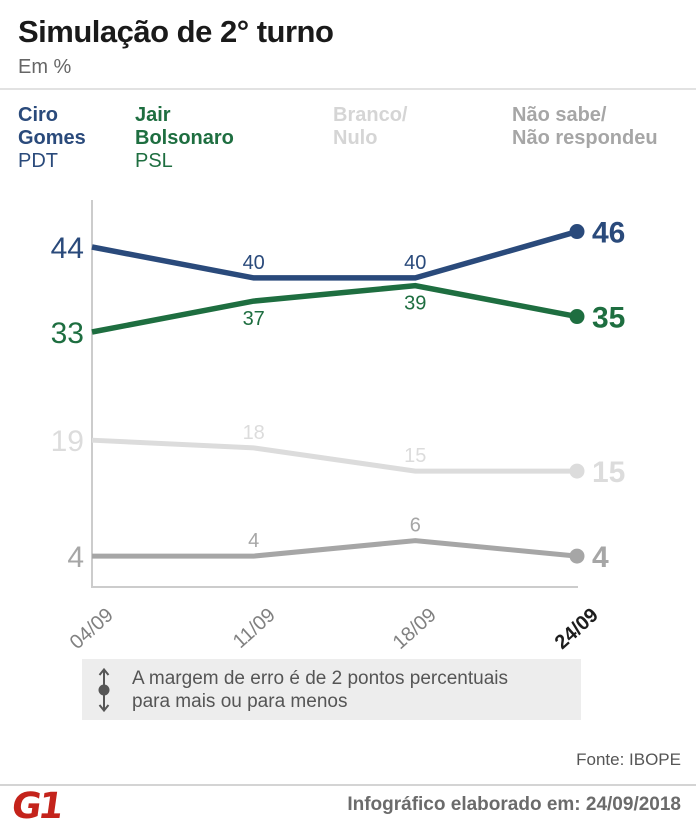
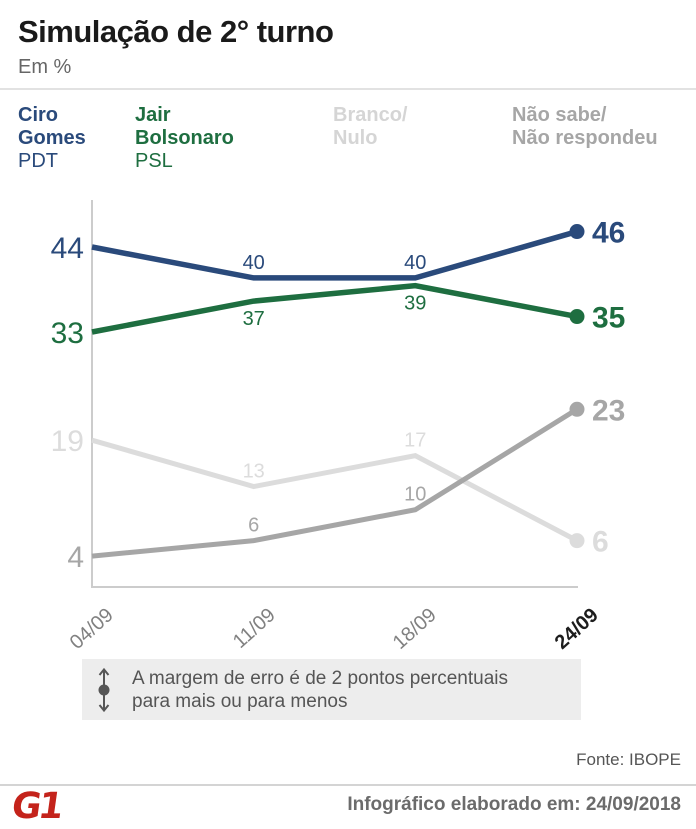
Branco/Nulo/11/09: 18 -> 13
Não sabe/Não respondeu/11/09: 4 -> 6
Branco/Nulo/18/09: 15 -> 17
Não sabe/Não respondeu/18/09: 6 -> 10
Branco/Nulo/24/09: 15 -> 6
Não sabe/Não respondeu/24/09: 4 -> 23
